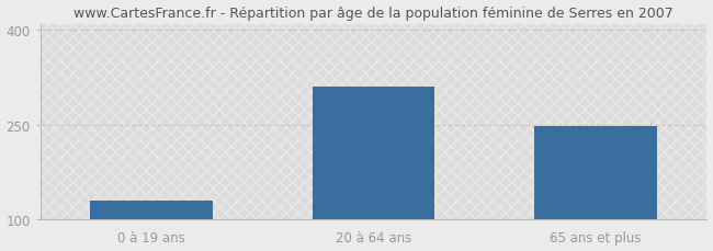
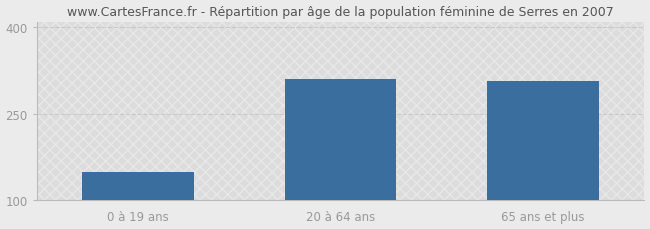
0 à 19 ans: 130 -> 148
65 ans et plus: 247 -> 306
